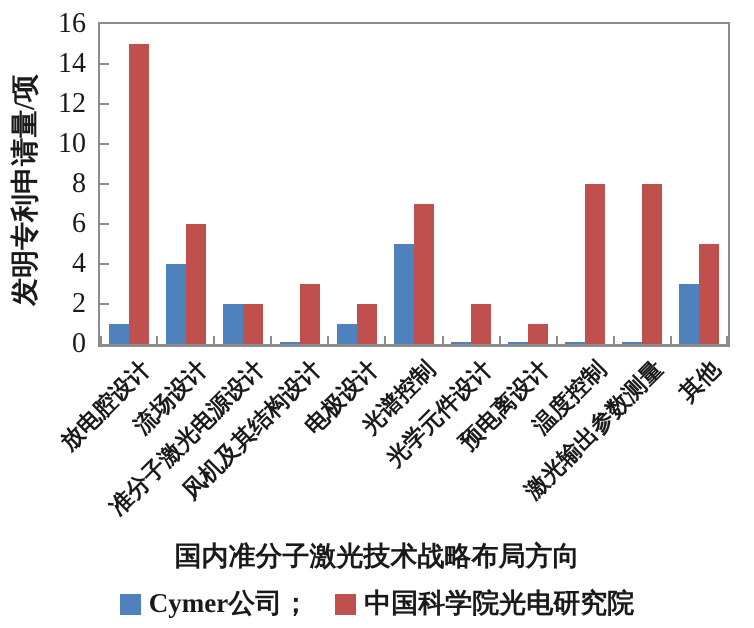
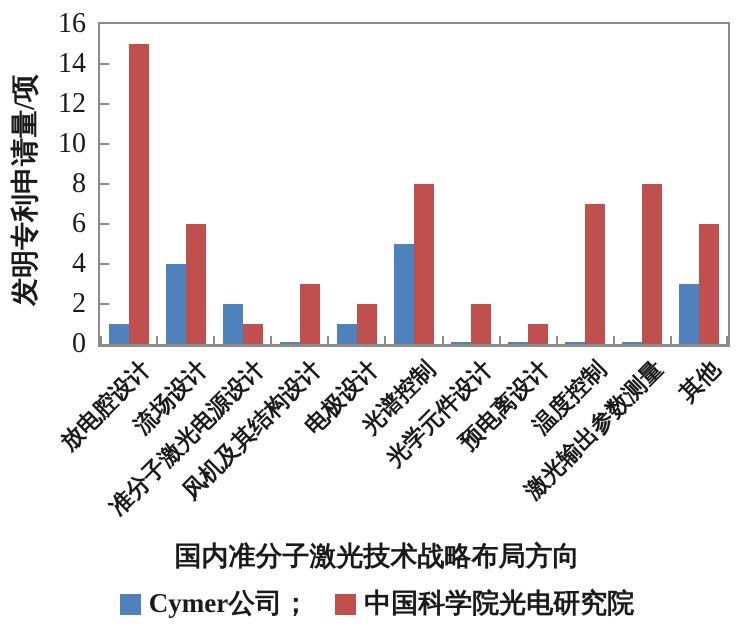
中国科学院光电研究院/准分子激光电源设计: 2 -> 1
中国科学院光电研究院/光谱控制: 7 -> 8
中国科学院光电研究院/温度控制: 8 -> 7
中国科学院光电研究院/其他: 5 -> 6
